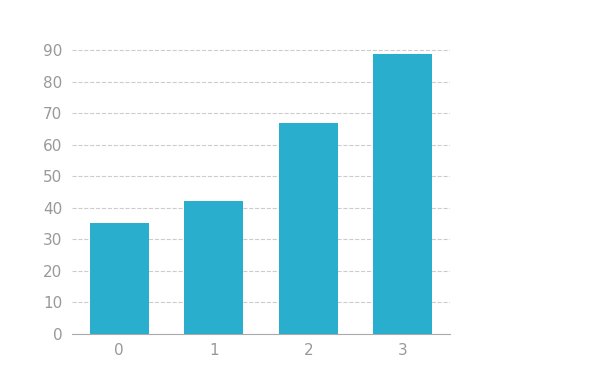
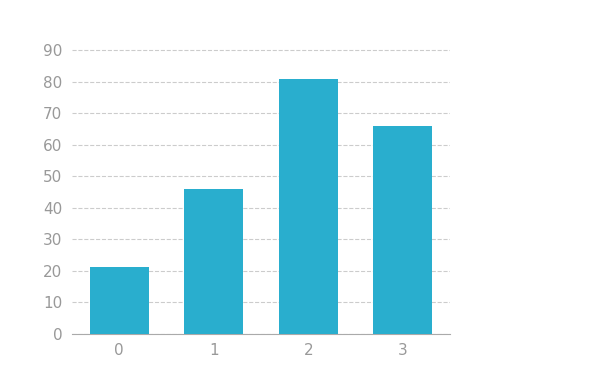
0: 35 -> 21
1: 42 -> 46
2: 67 -> 81
3: 89 -> 66
